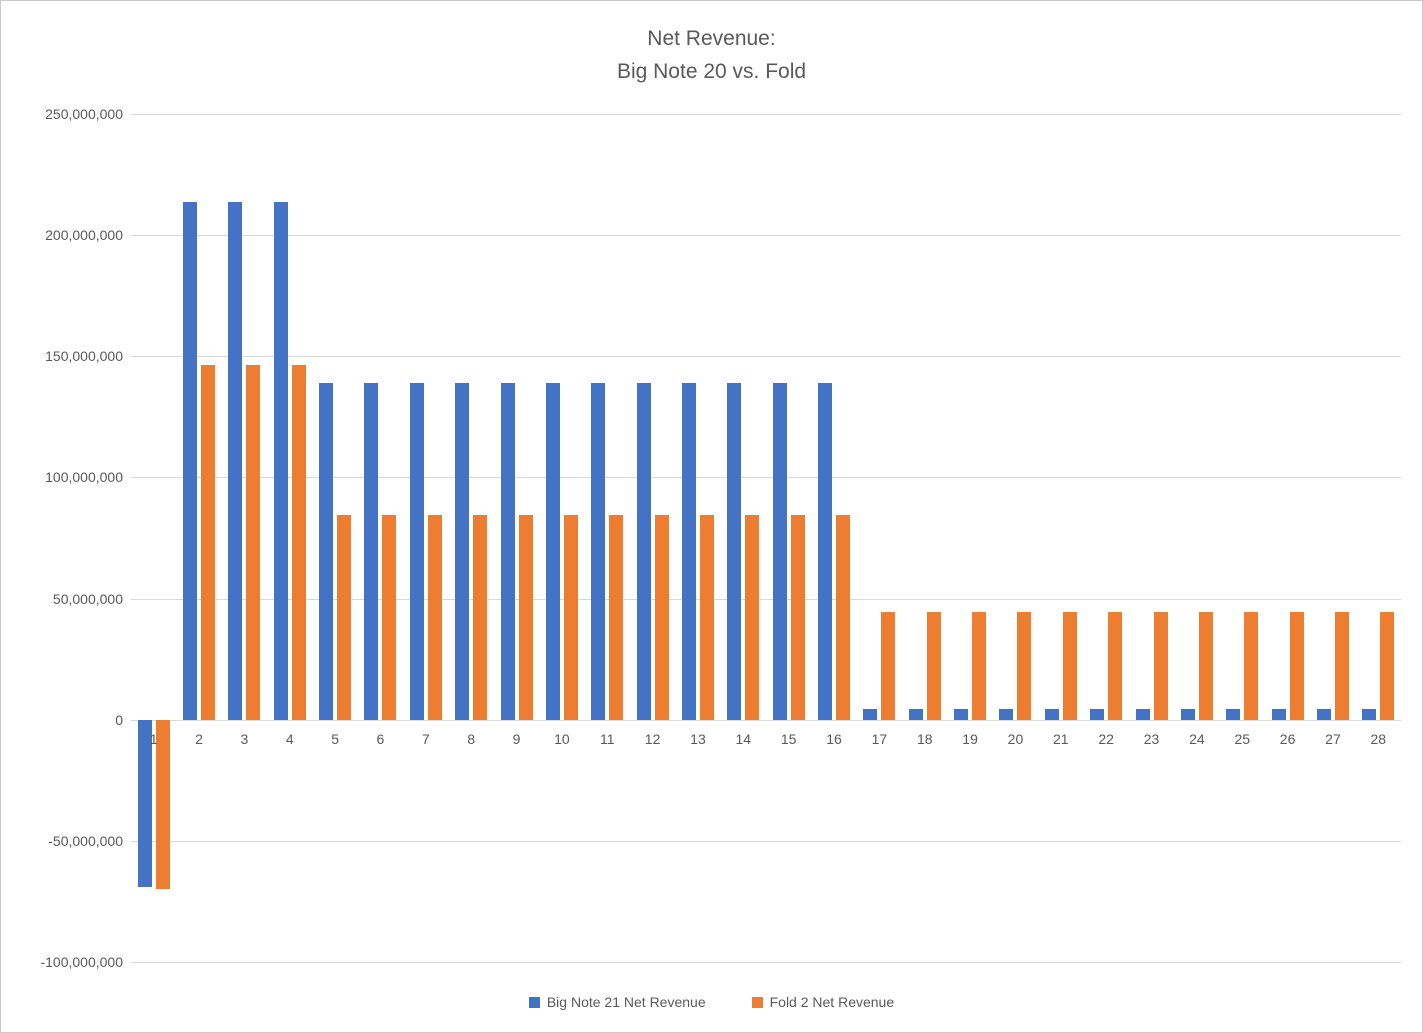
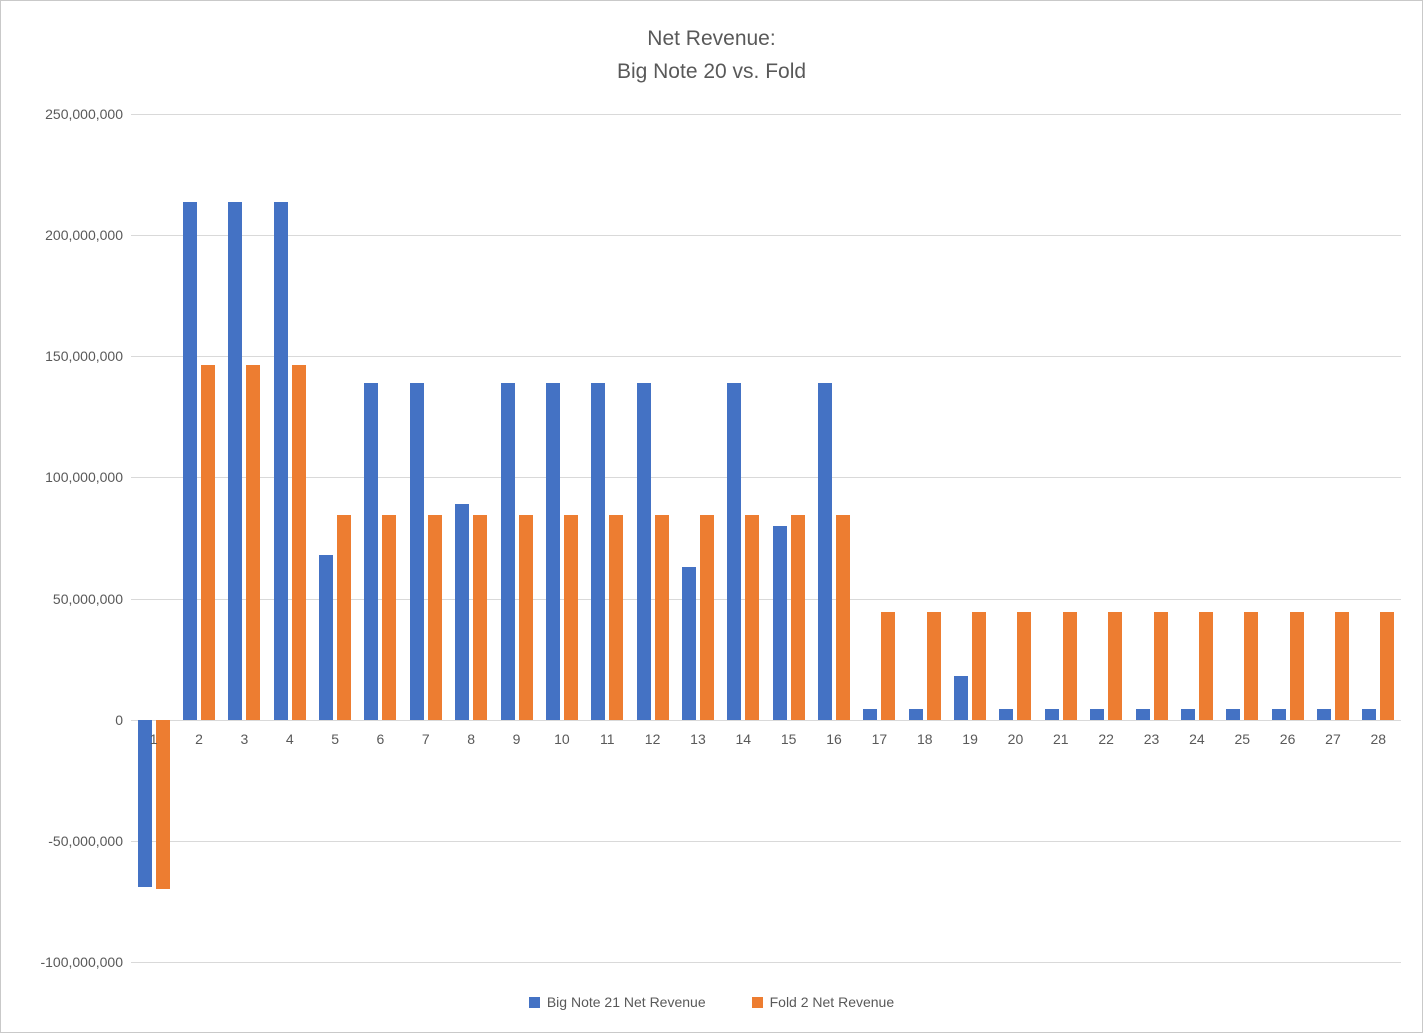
Big Note 21 Net Revenue/5: 139000000 -> 68000000
Big Note 21 Net Revenue/8: 139000000 -> 89000000
Big Note 21 Net Revenue/13: 139000000 -> 63000000
Big Note 21 Net Revenue/15: 139000000 -> 80000000
Big Note 21 Net Revenue/19: 4000000 -> 18000000
